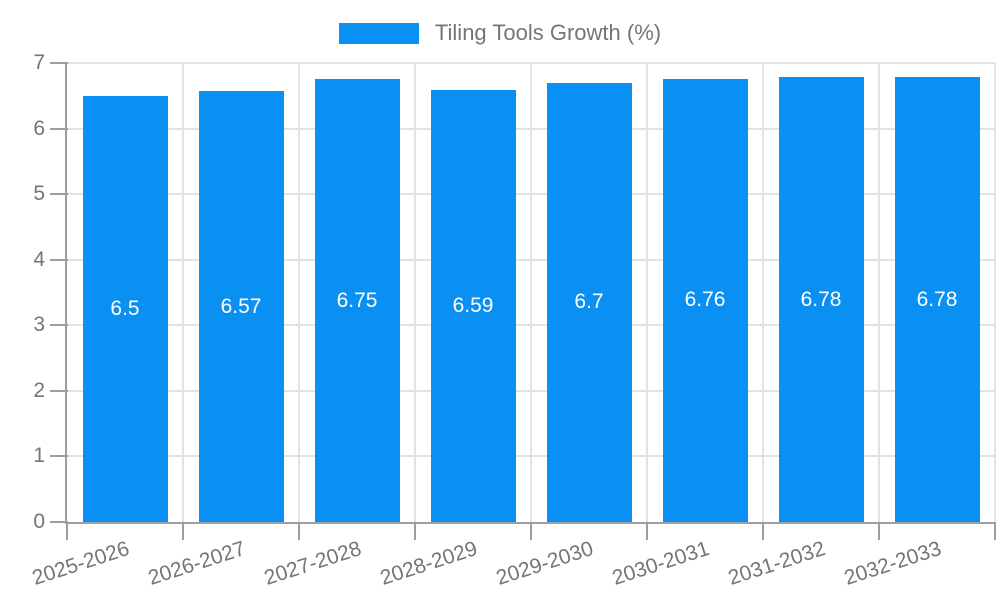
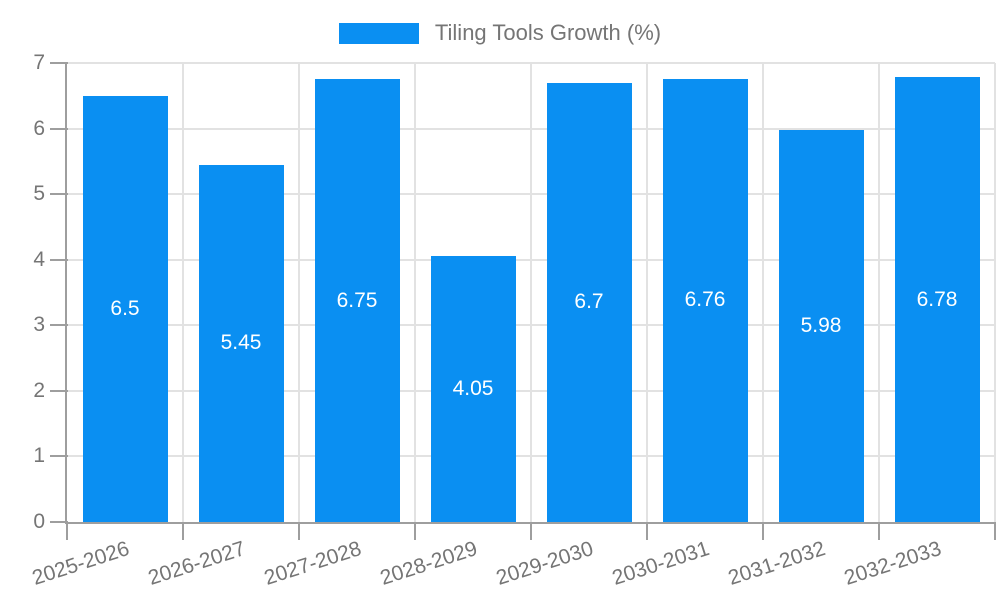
2026-2027: 6.57 -> 5.45
2028-2029: 6.59 -> 4.05
2031-2032: 6.78 -> 5.98
